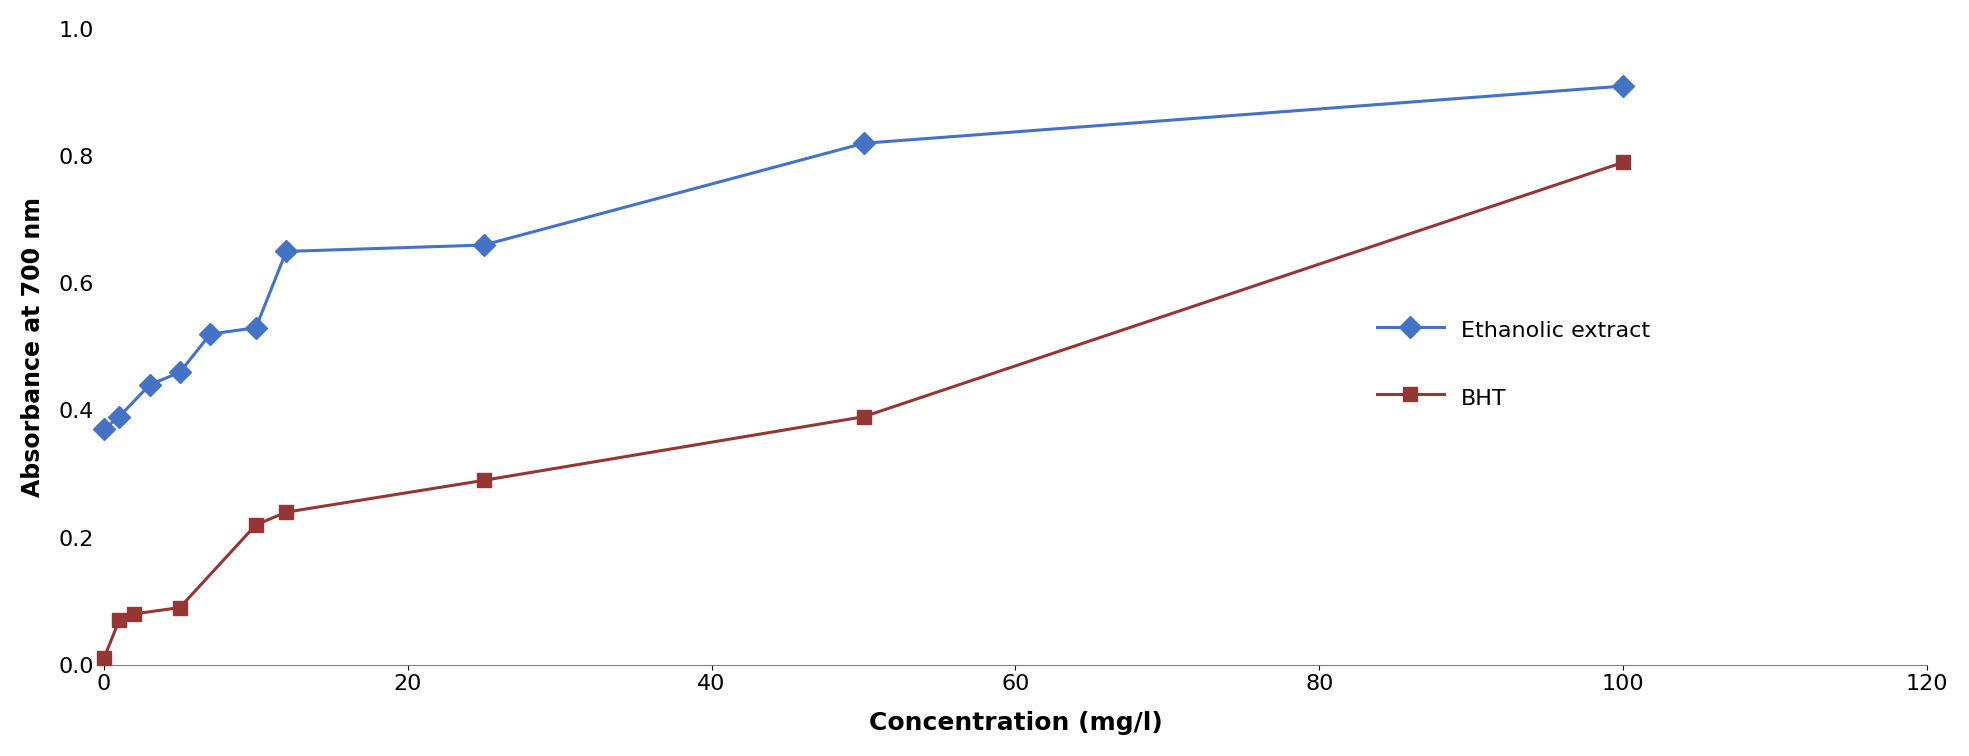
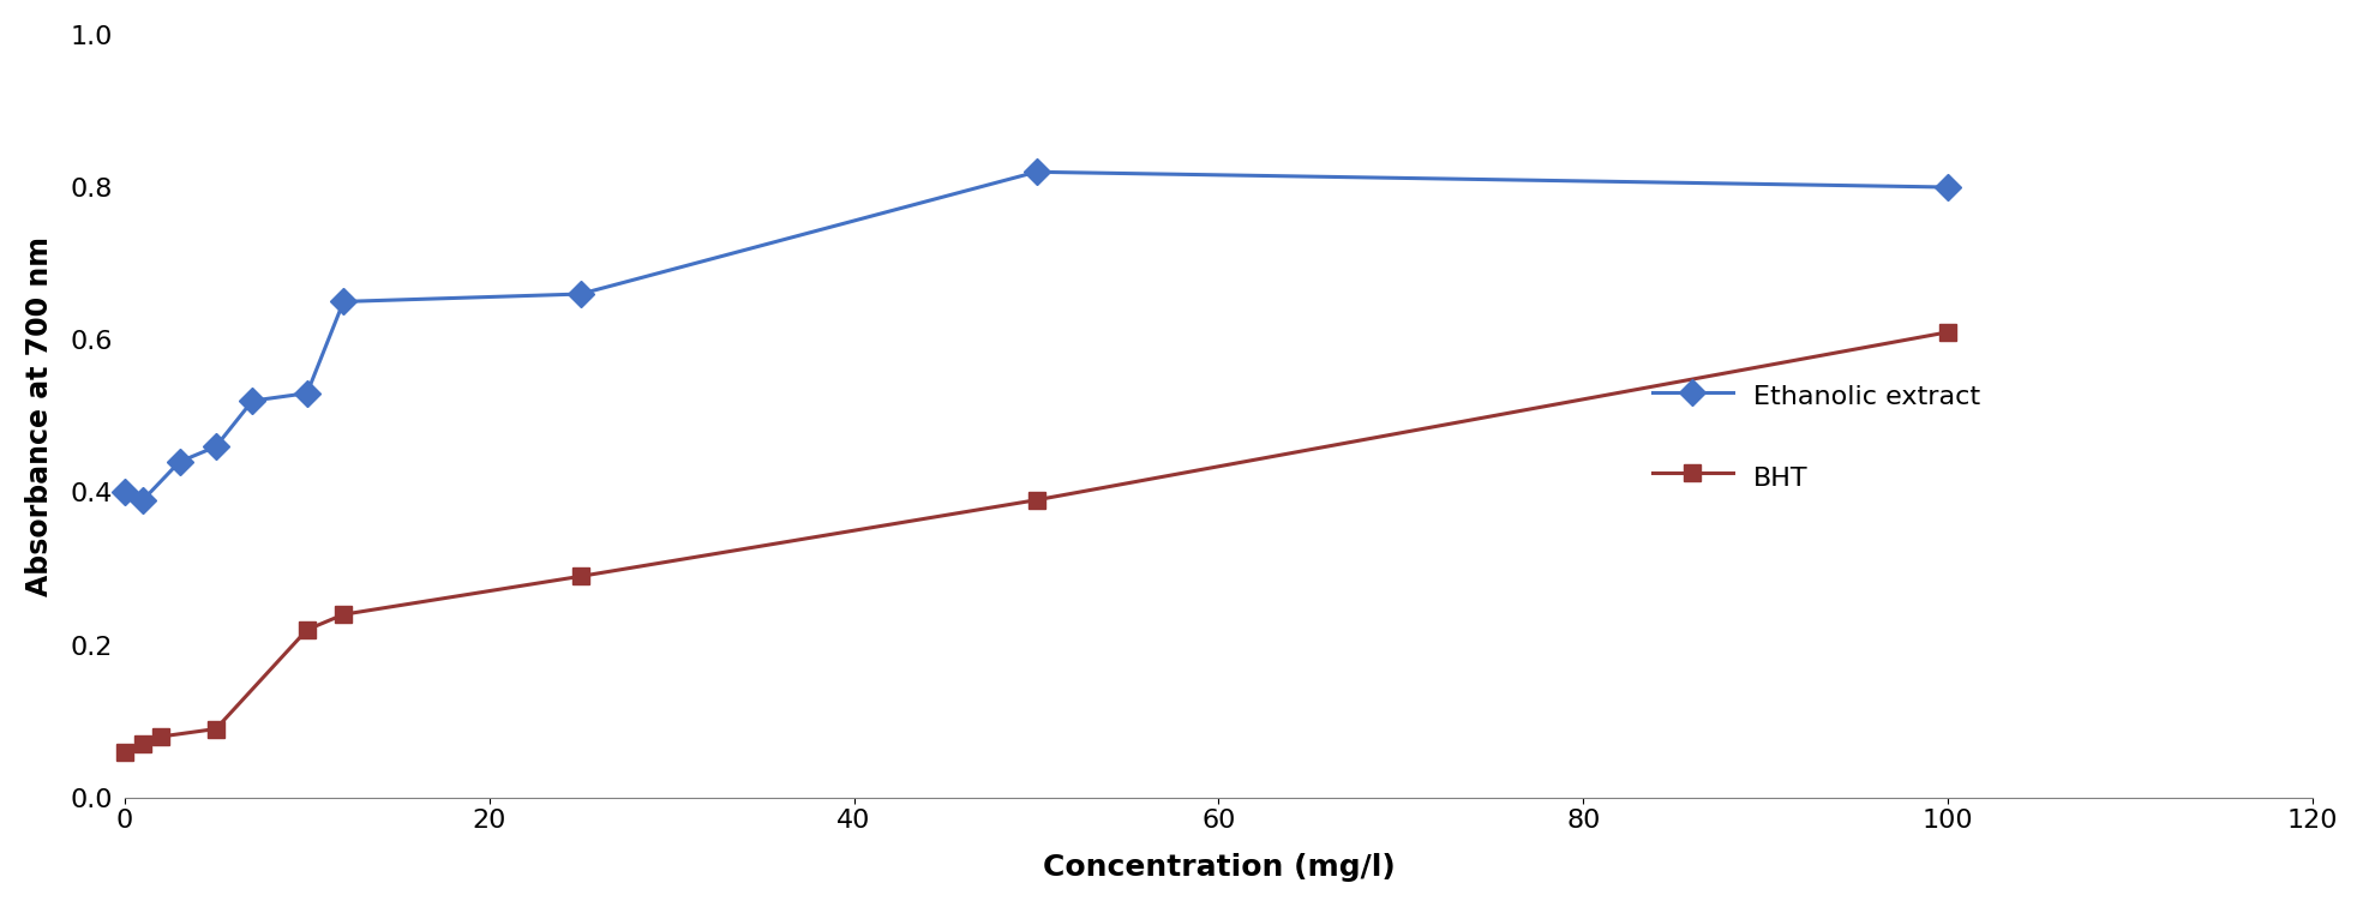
Ethanolic extract/0: 0.37 -> 0.40
BHT/0: 0.01 -> 0.06
Ethanolic extract/100: 0.91 -> 0.80
BHT/100: 0.79 -> 0.61
